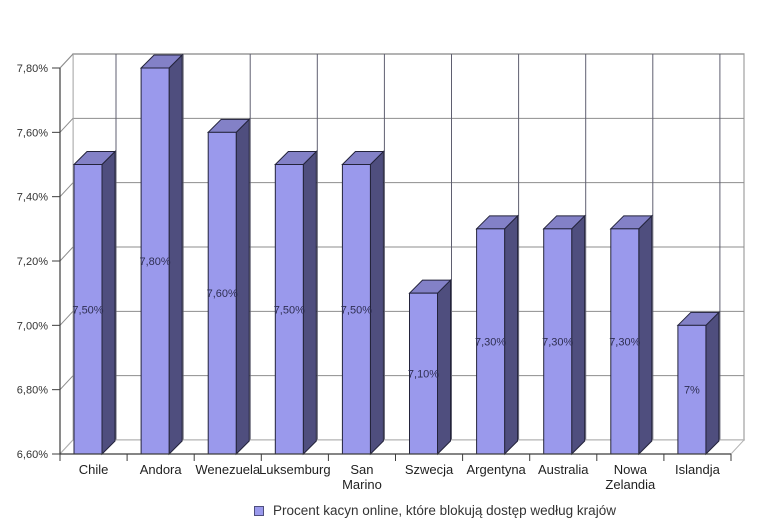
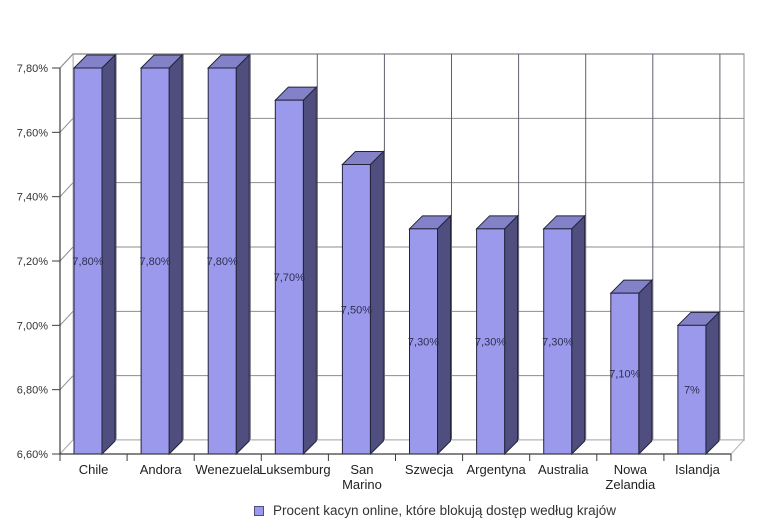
Chile: 7,50% -> 7,80%
Wenezuela: 7,60% -> 7,80%
Luksemburg: 7,50% -> 7,70%
Szwecja: 7,10% -> 7,30%
Nowa Zelandia: 7,30% -> 7,10%
